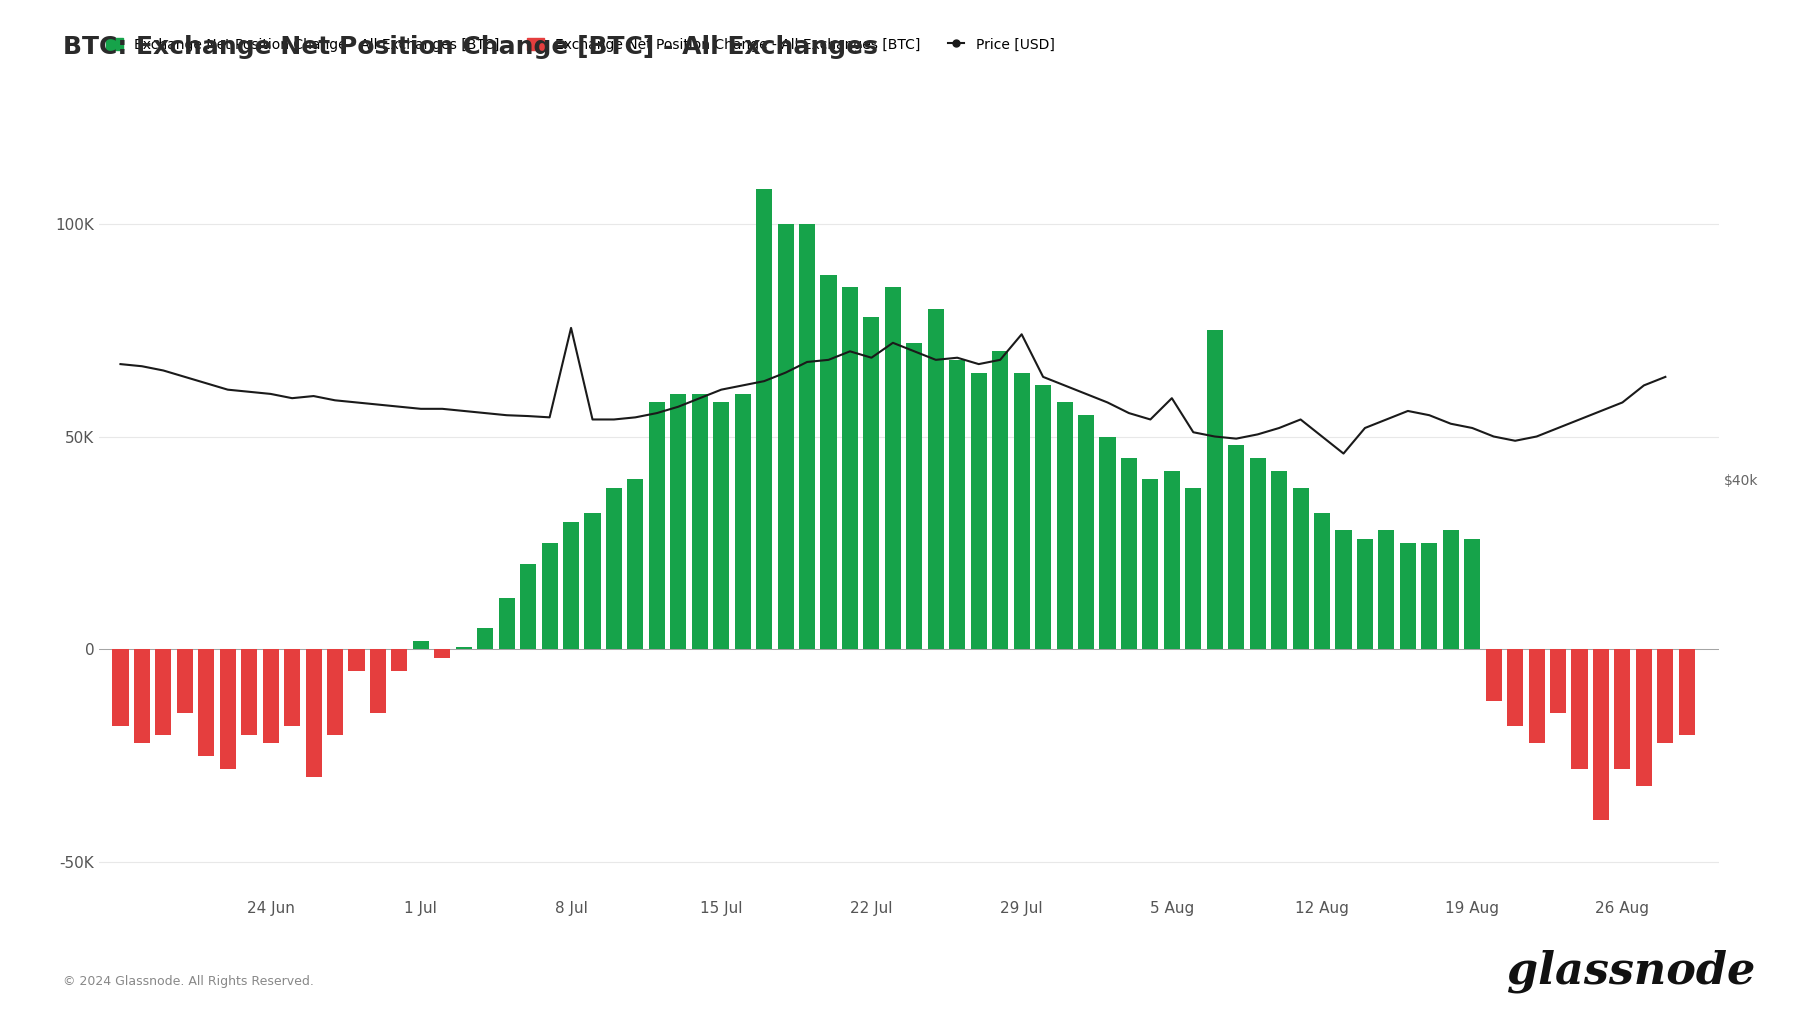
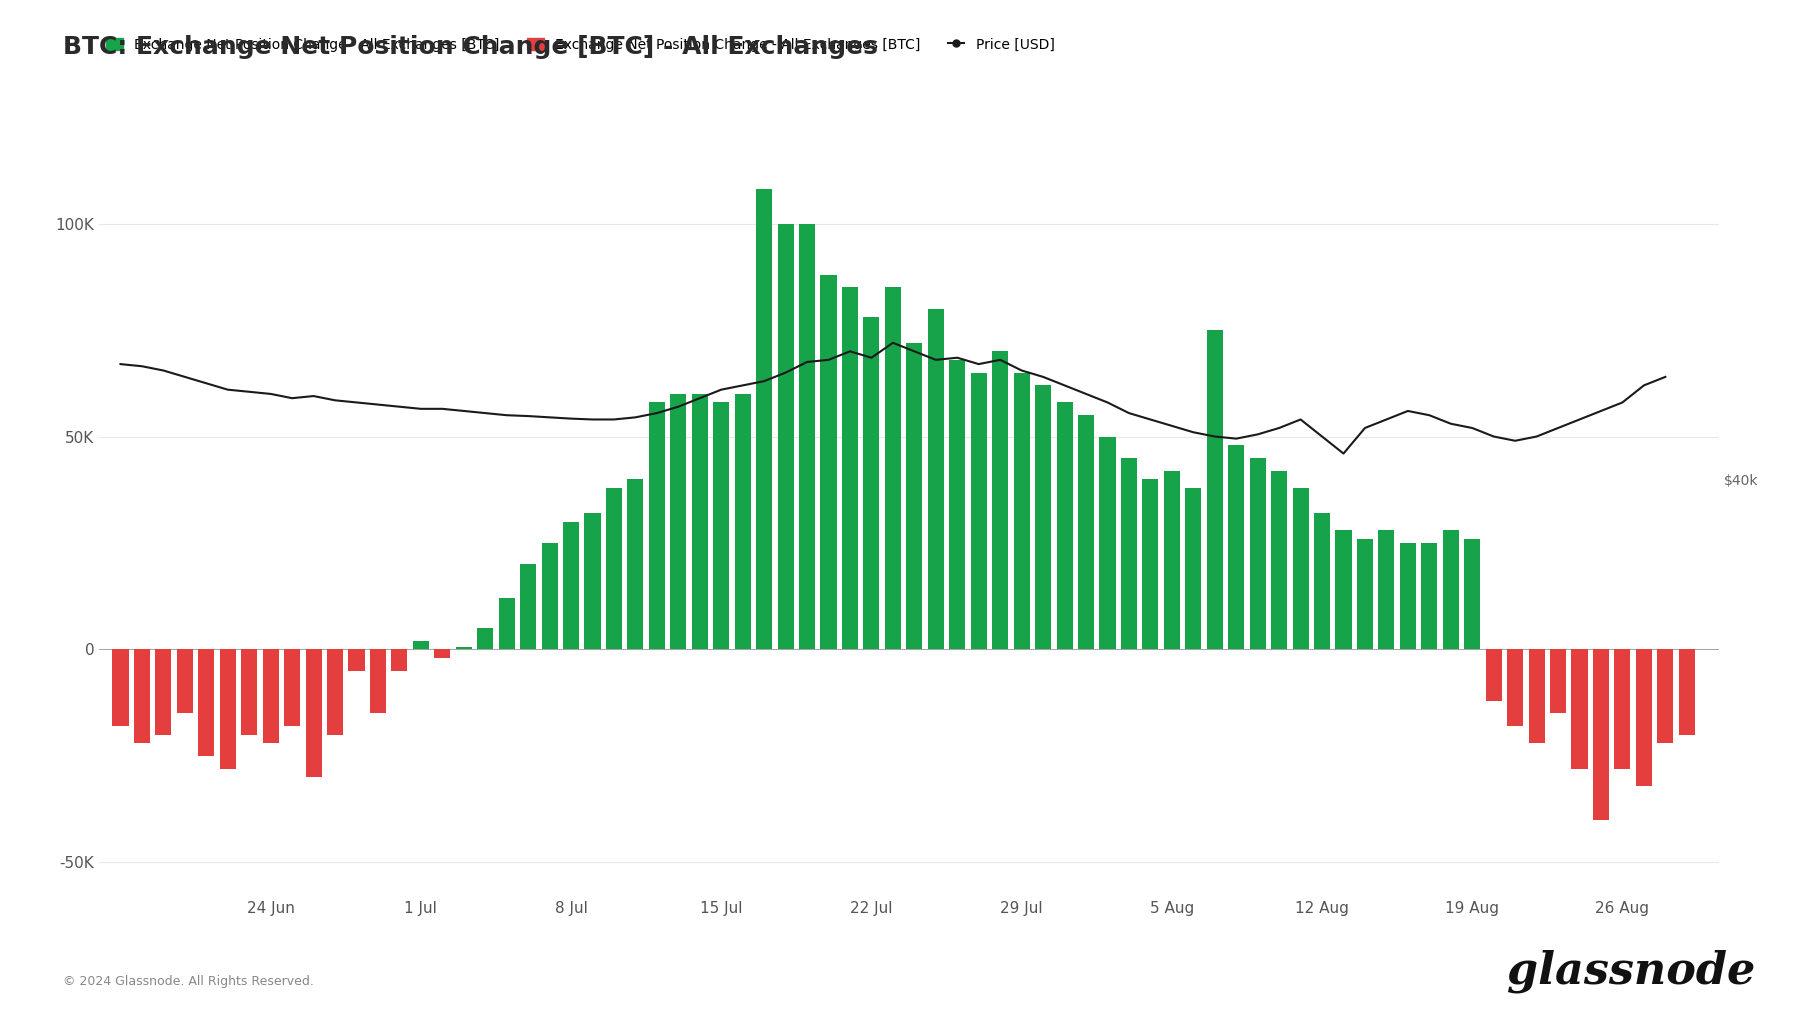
Price [USD]/8 Jul: 75.5K -> 54.2K
Price [USD]/29 Jul: 74.0K -> 65.5K
Price [USD]/5 Aug: 59.0K -> 52.5K
